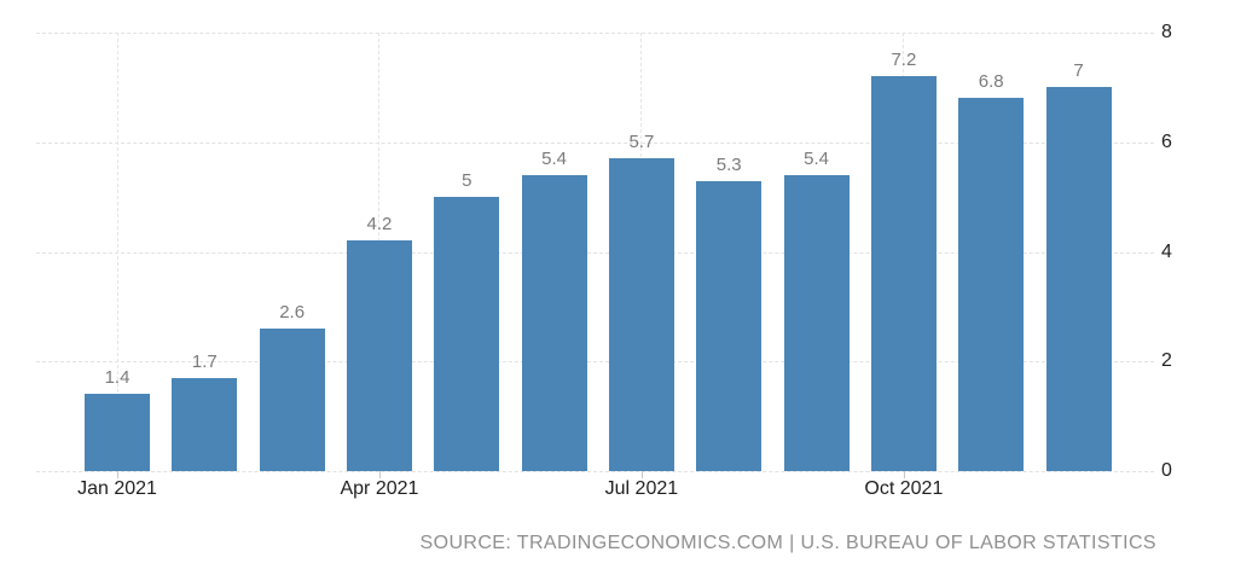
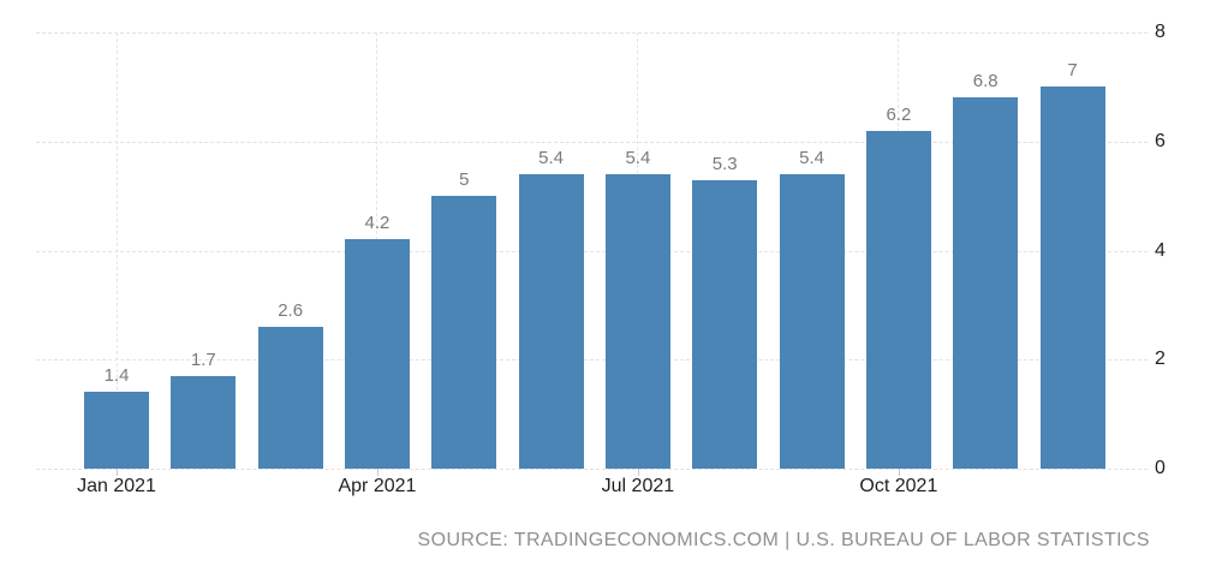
Jul 2021: 5.7 -> 5.4
Oct 2021: 7.2 -> 6.2
